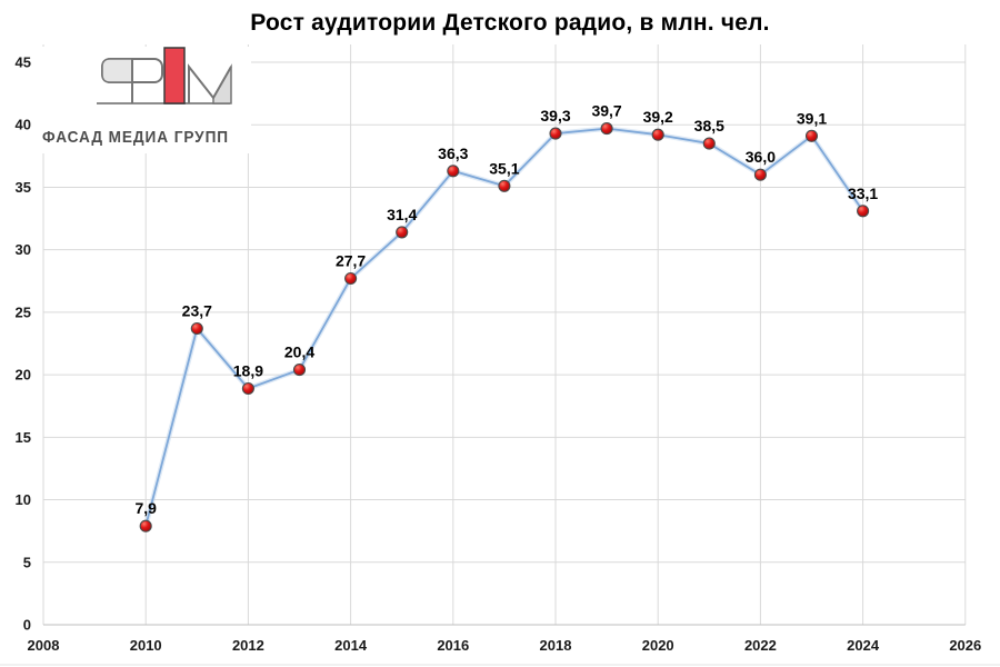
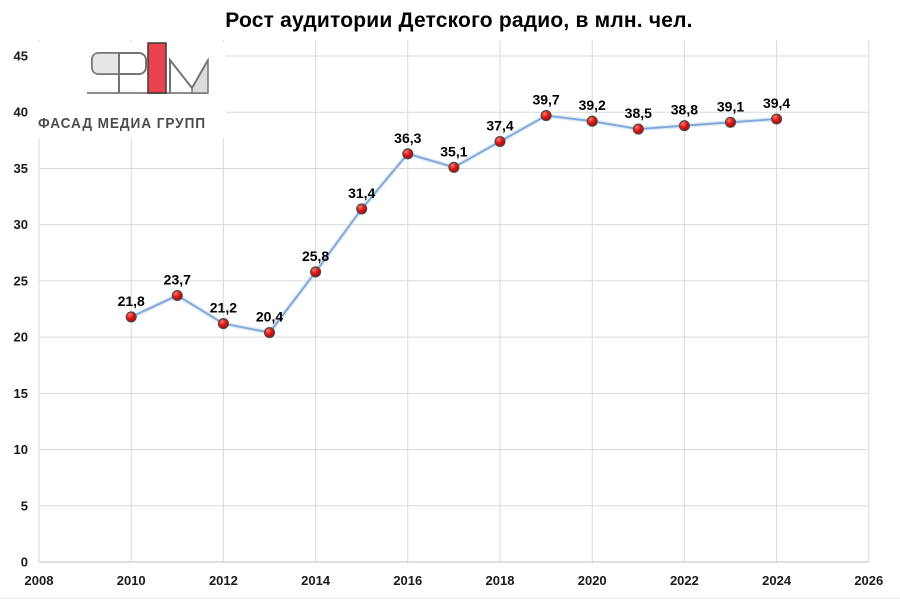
2010: 7,9 -> 21,8
2012: 18,9 -> 21,2
2014: 27,7 -> 25,8
2018: 39,3 -> 37,4
2022: 36,0 -> 38,8
2024: 33,1 -> 39,4
